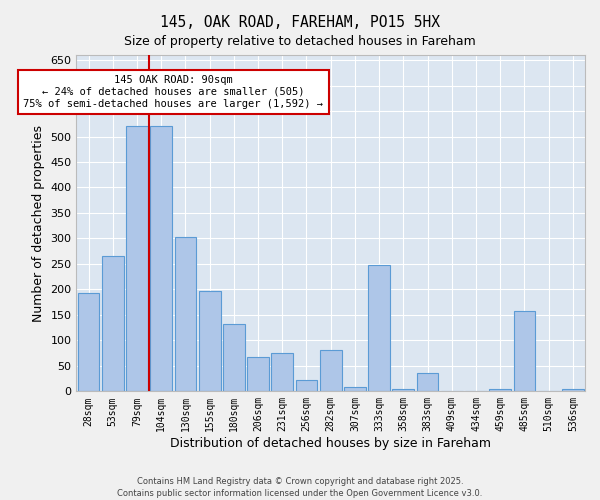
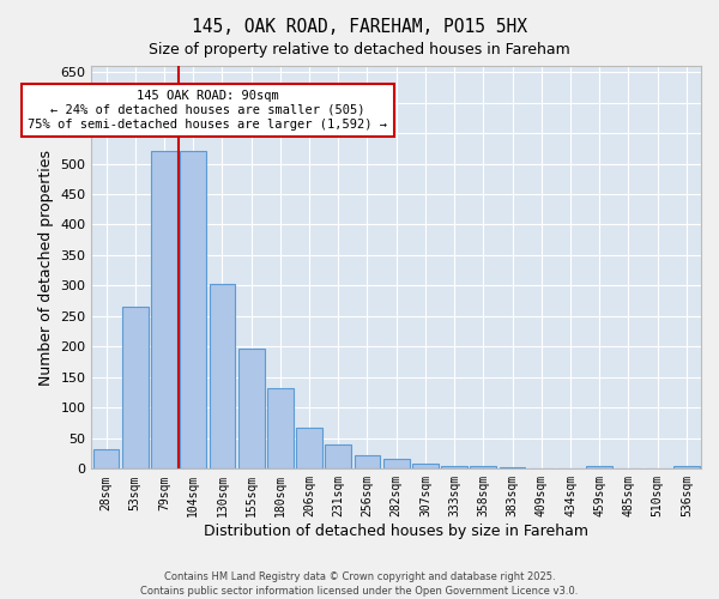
28sqm: 192 -> 33
231sqm: 76 -> 40
282sqm: 82 -> 17
333sqm: 248 -> 5
383sqm: 36 -> 2
485sqm: 158 -> 1
